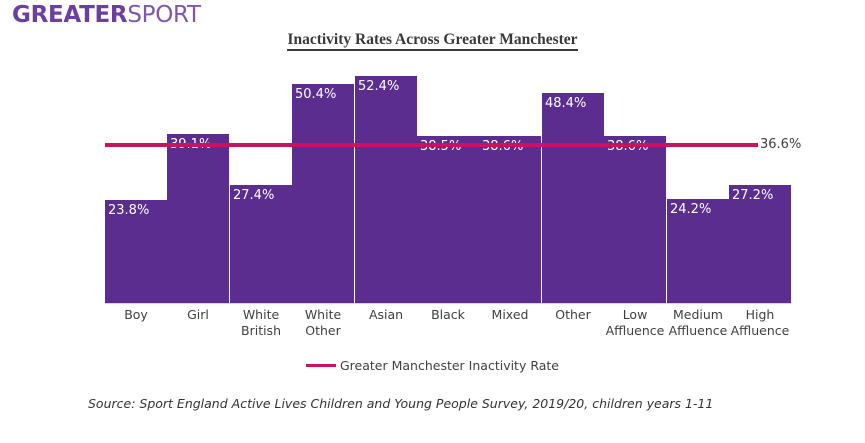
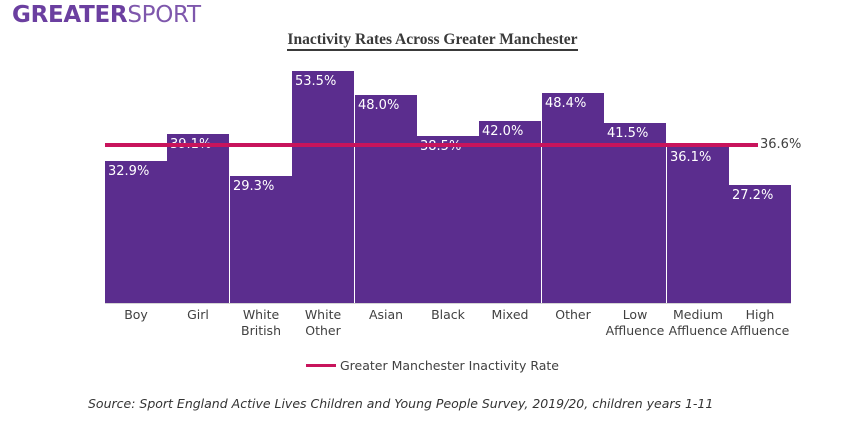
Boy: 23.8% -> 32.9%
White British: 27.4% -> 29.3%
White Other: 50.4% -> 53.5%
Asian: 52.4% -> 48.0%
Mixed: 38.6% -> 42.0%
Low Affluence: 38.6% -> 41.5%
Medium Affluence: 24.2% -> 36.1%
